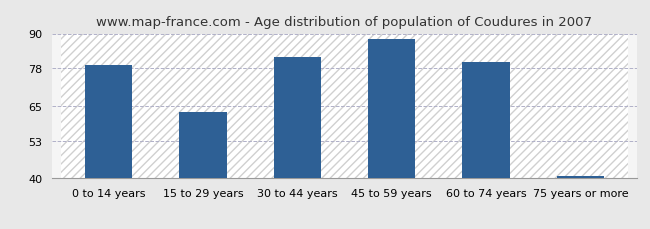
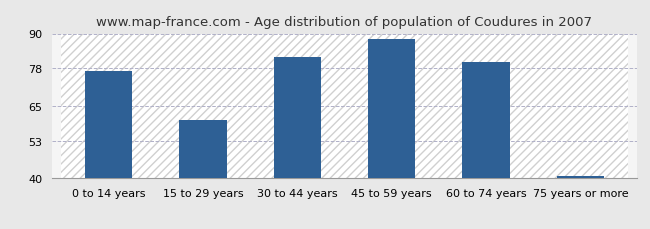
0 to 14 years: 79 -> 77
15 to 29 years: 63 -> 60
